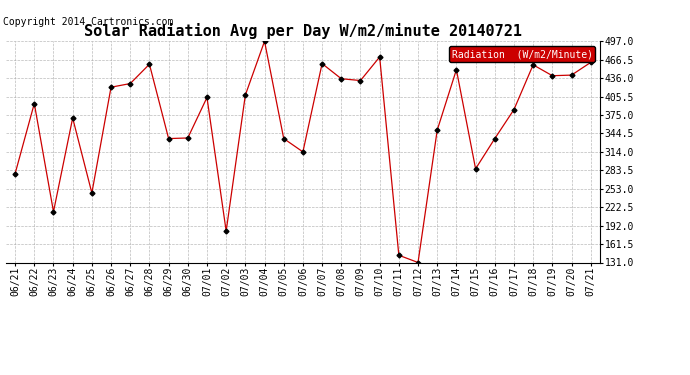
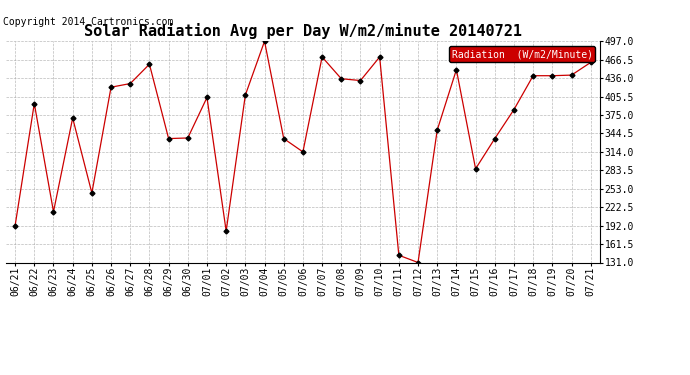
06/21: 278 -> 192
07/07: 460 -> 471
07/18: 458 -> 440
